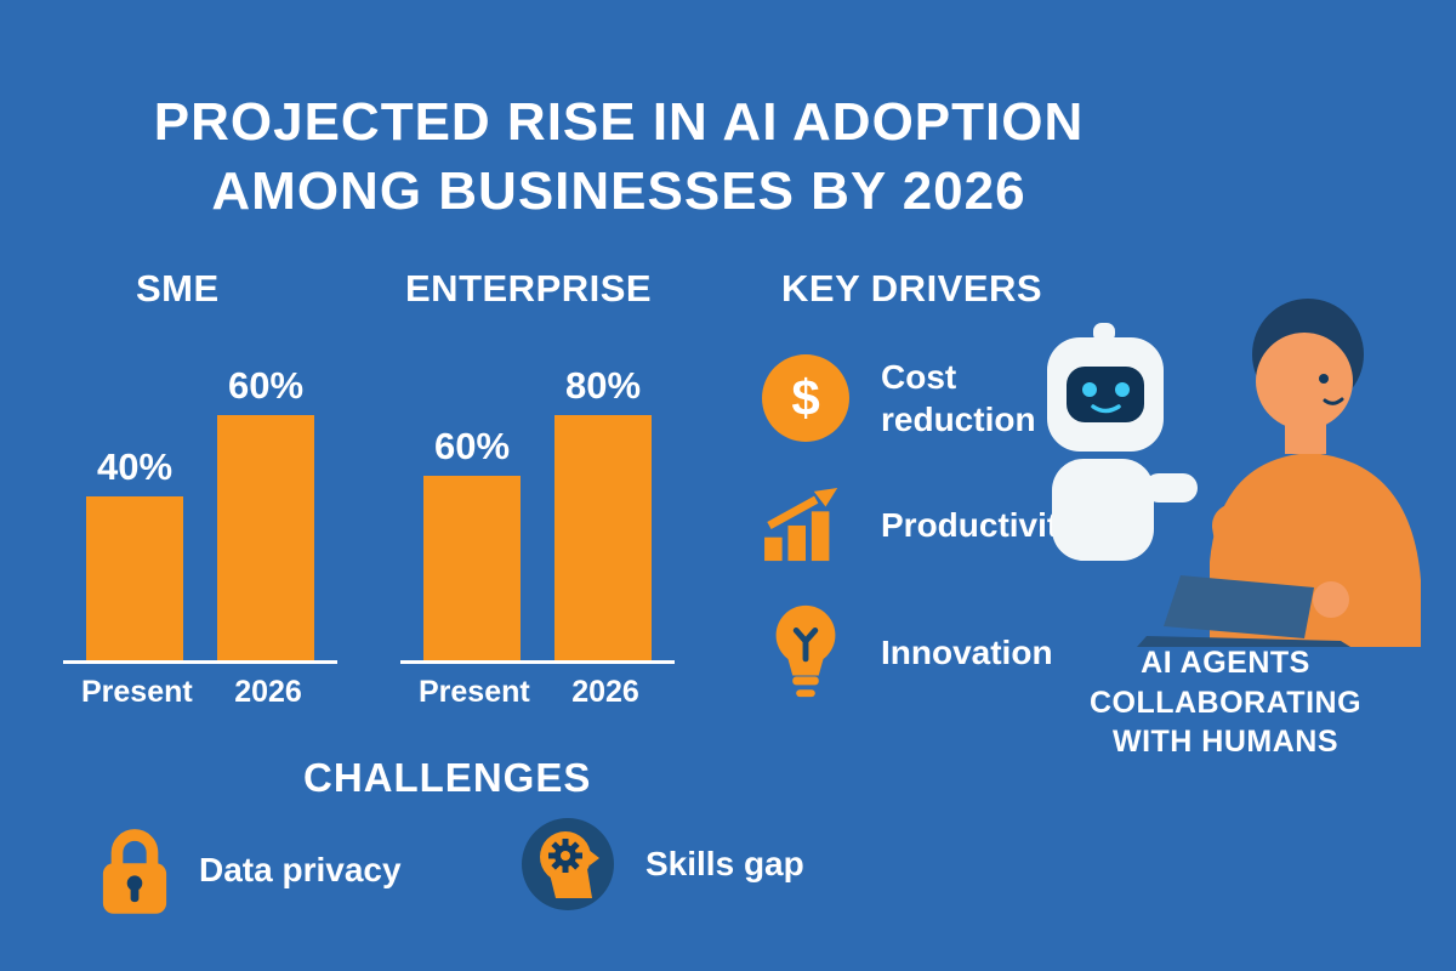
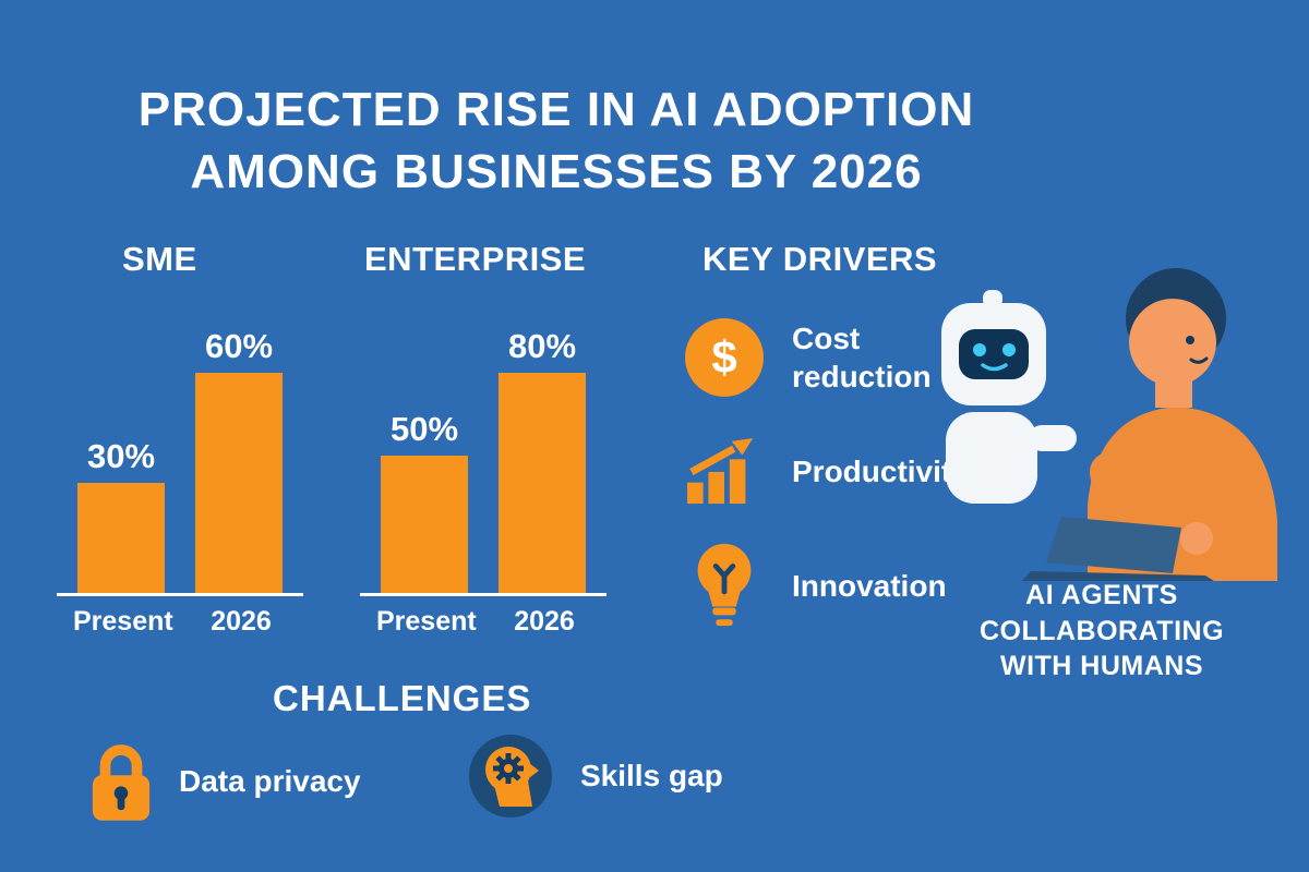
SME/Present: 40% -> 30%
ENTERPRISE/Present: 60% -> 50%
